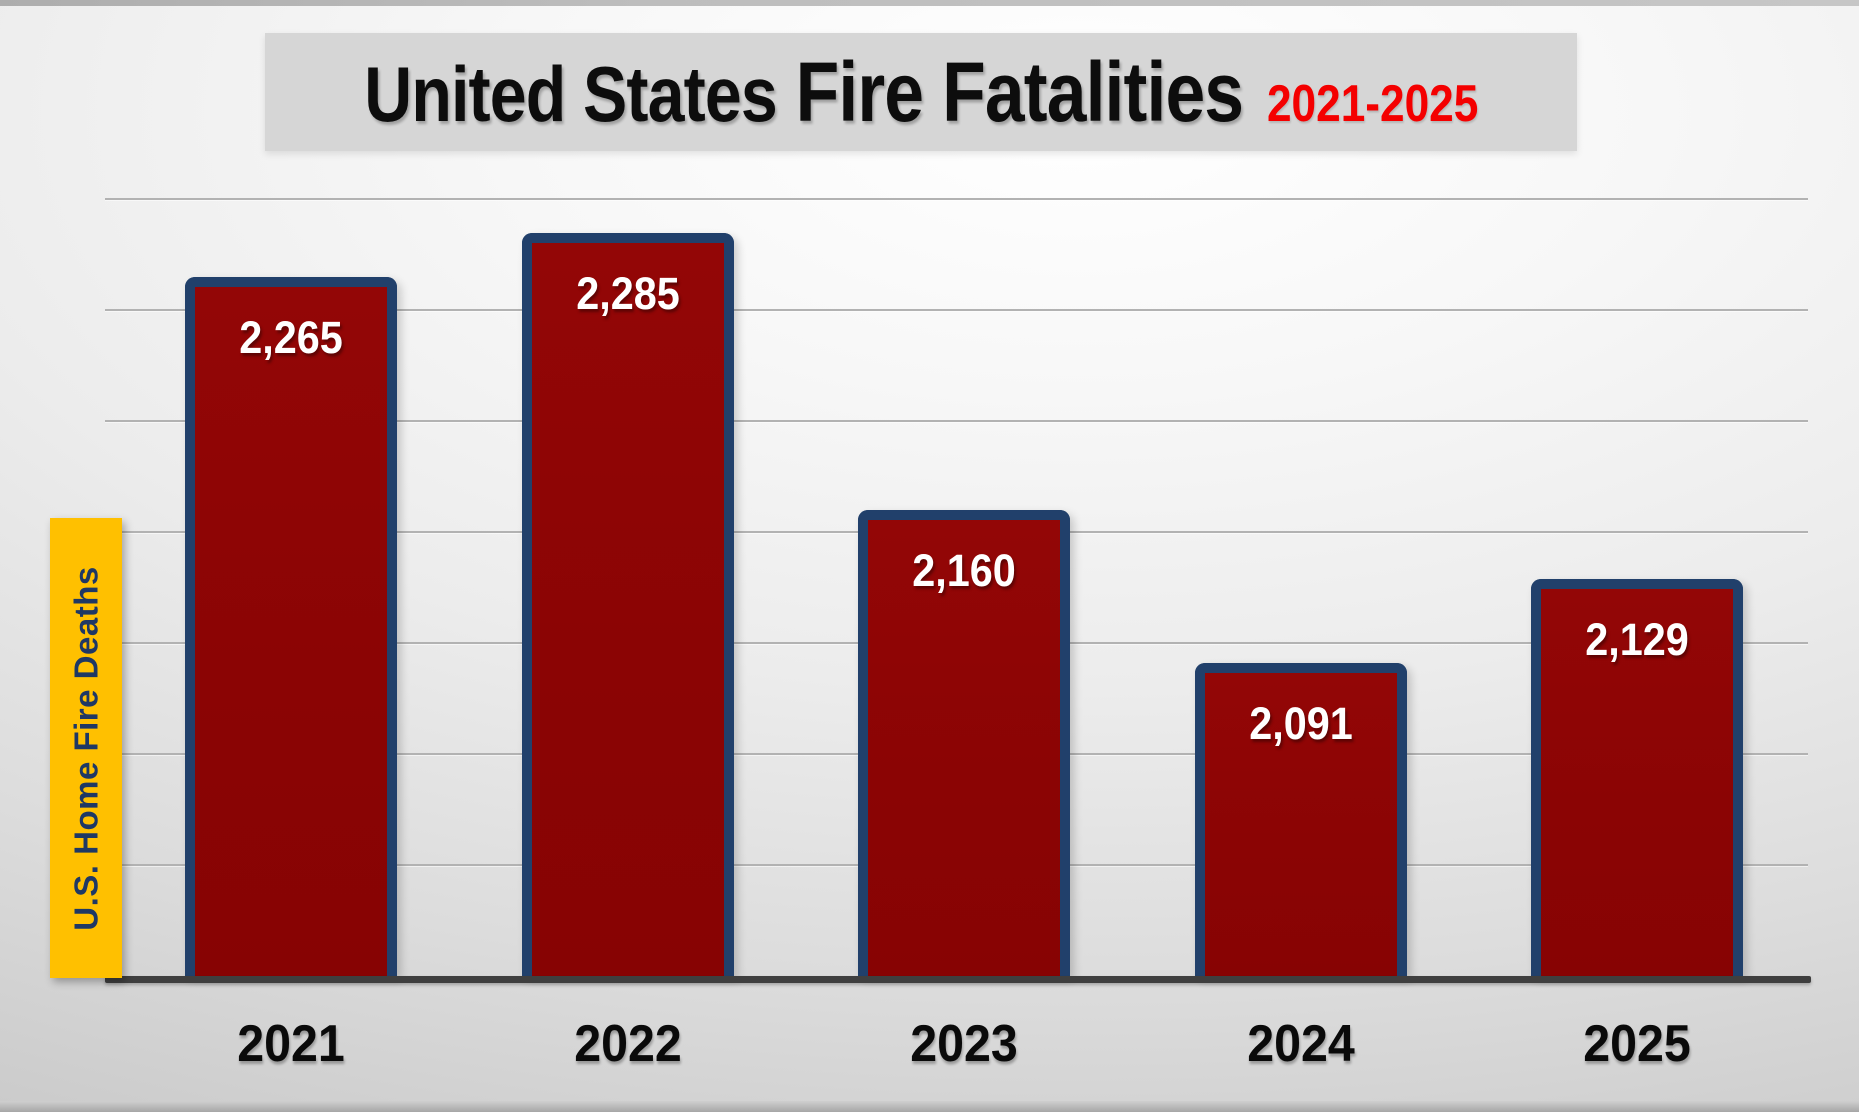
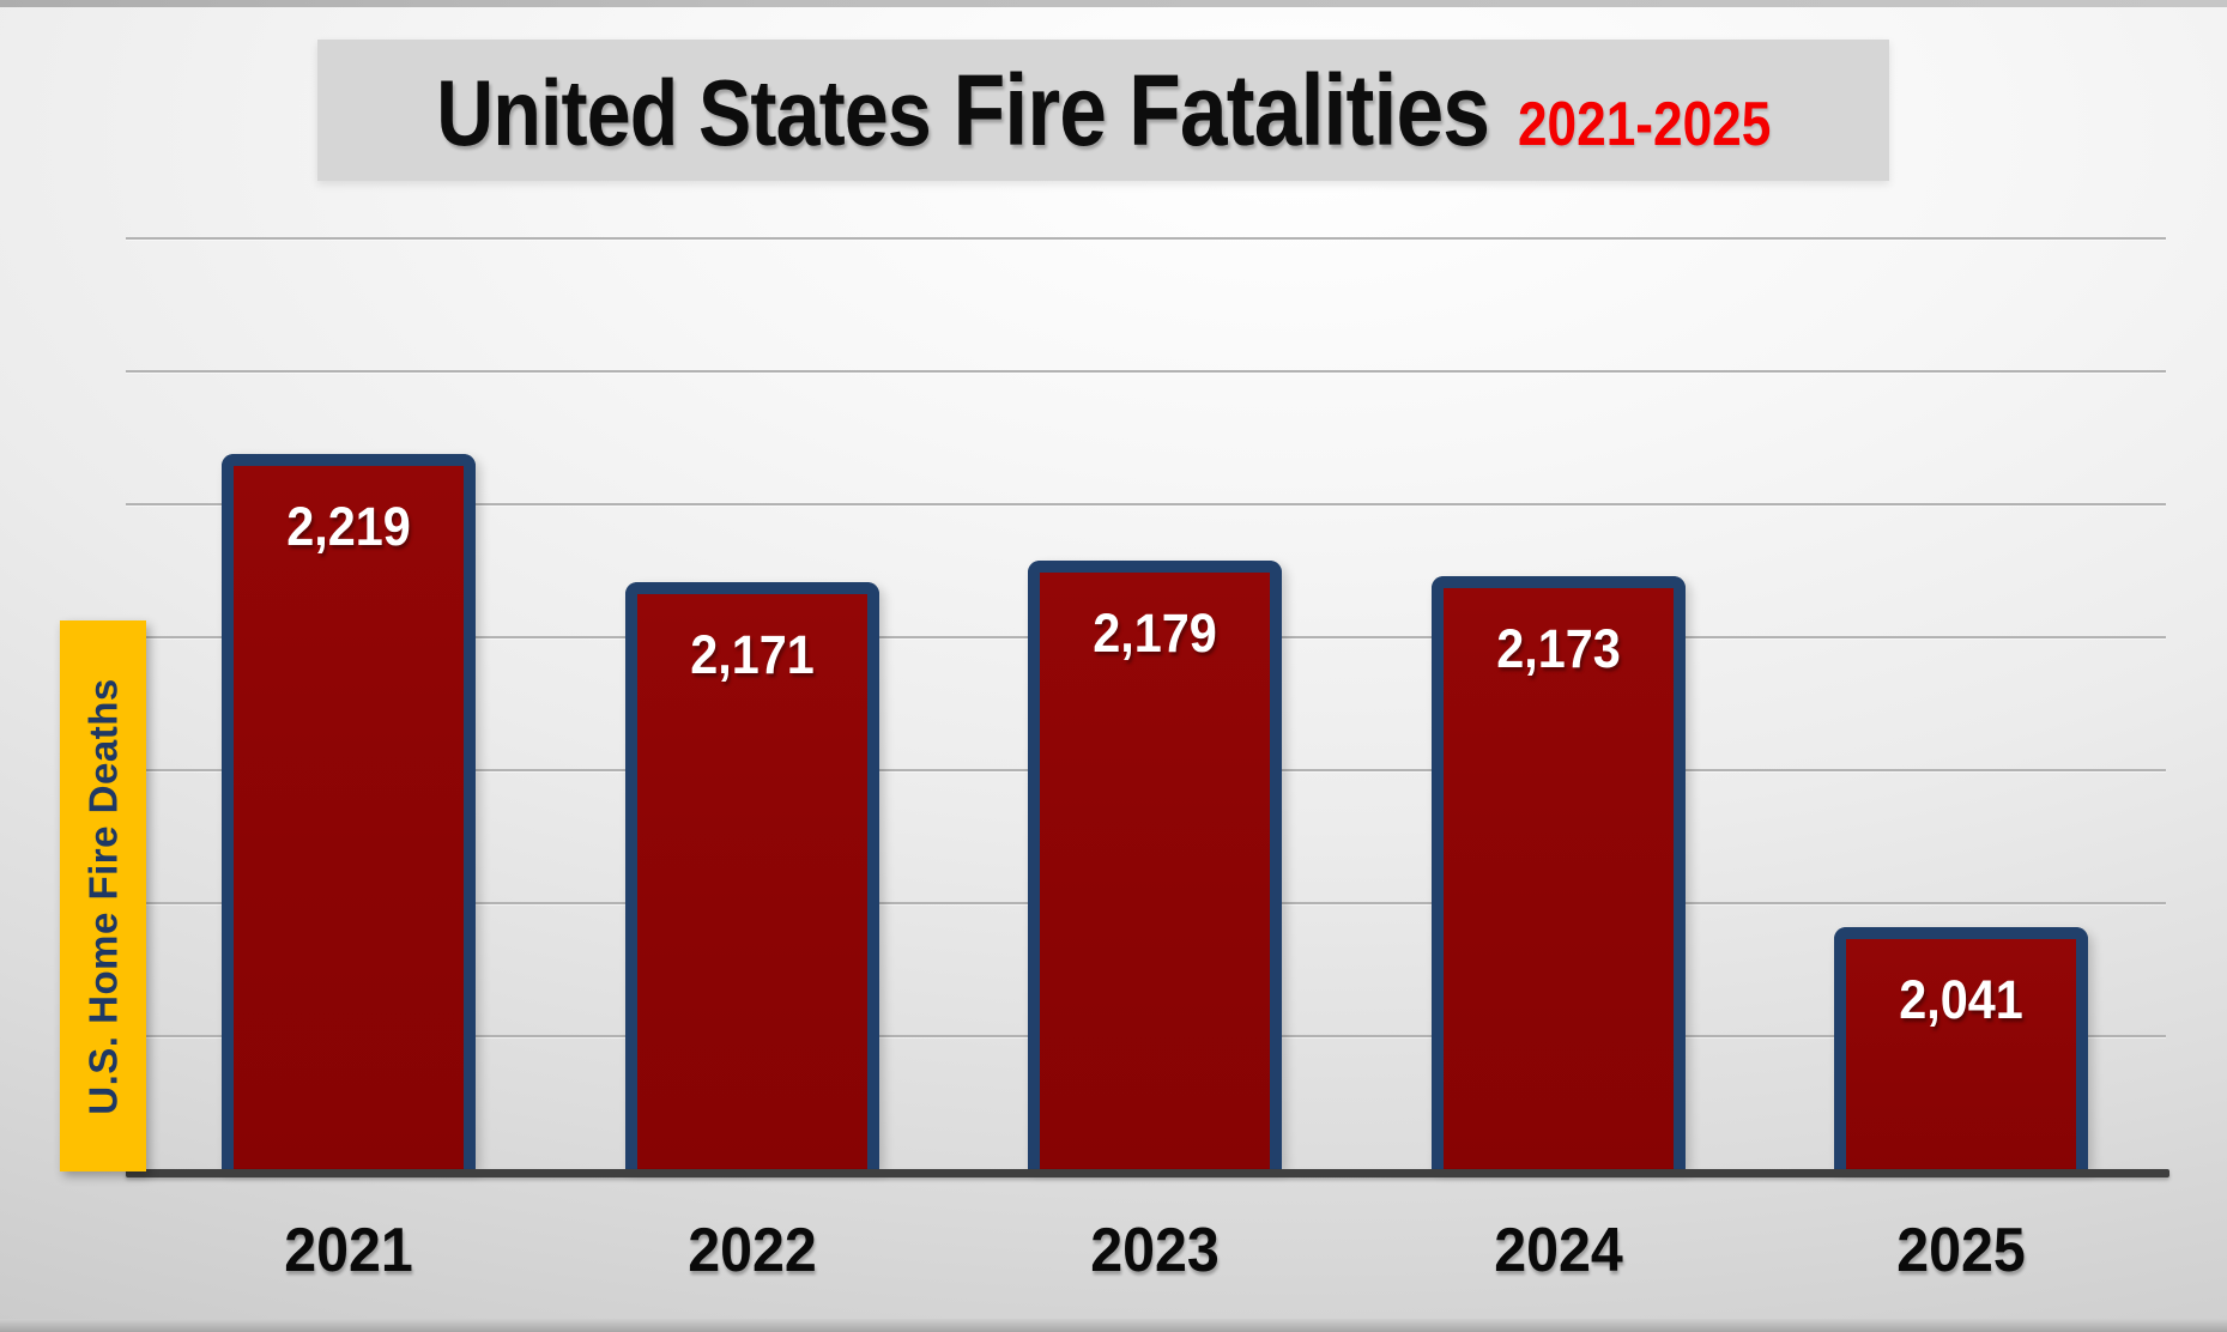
2021: 2,265 -> 2,219
2022: 2,285 -> 2,171
2023: 2,160 -> 2,179
2024: 2,091 -> 2,173
2025: 2,129 -> 2,041
